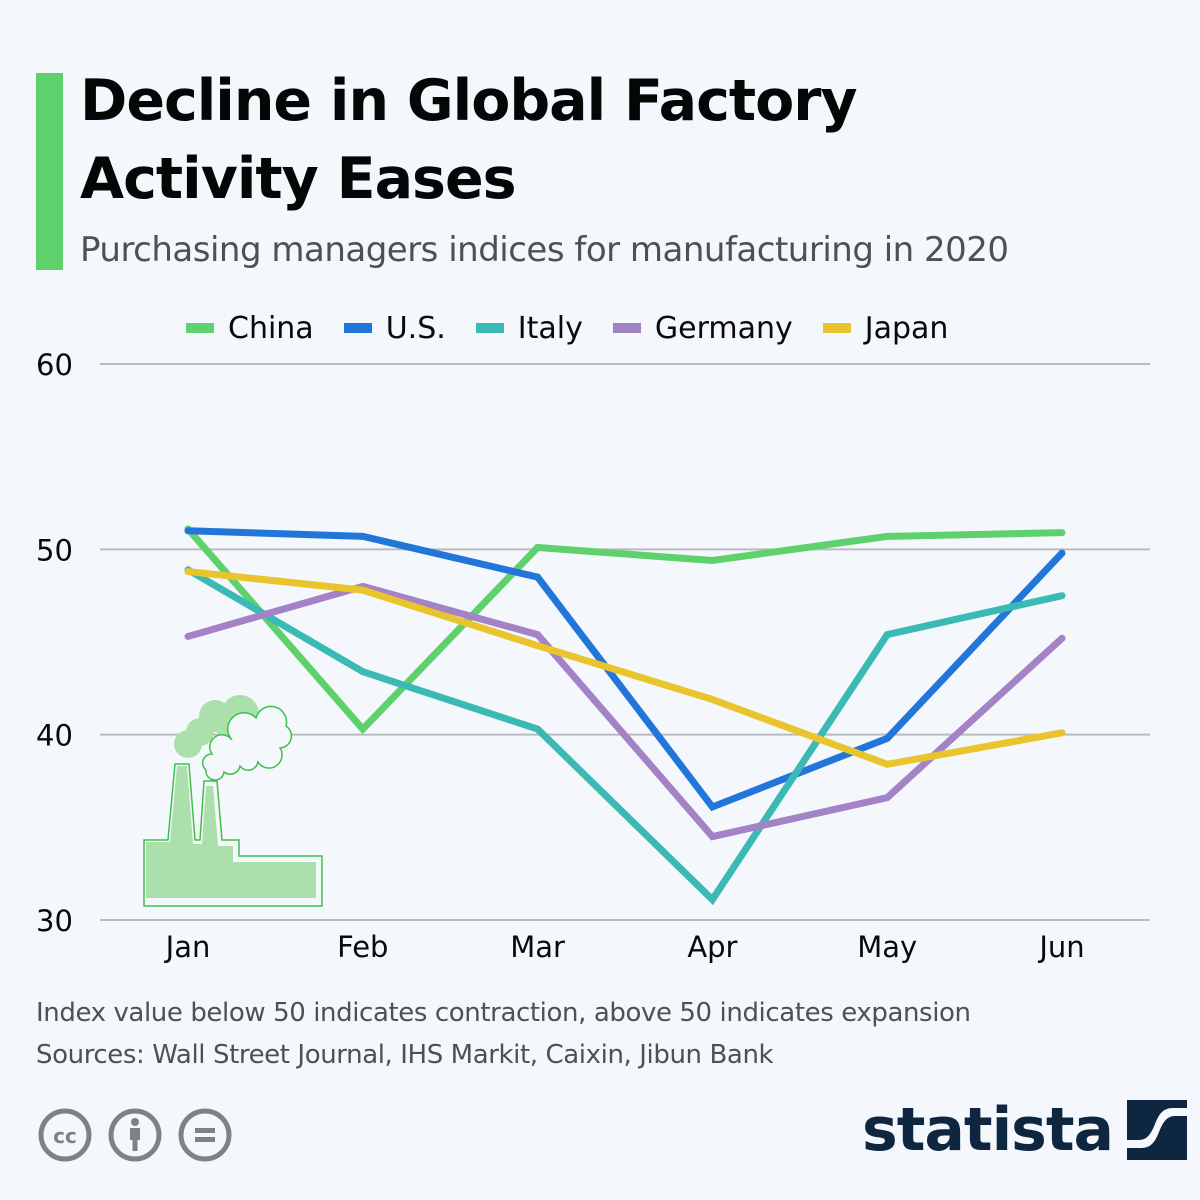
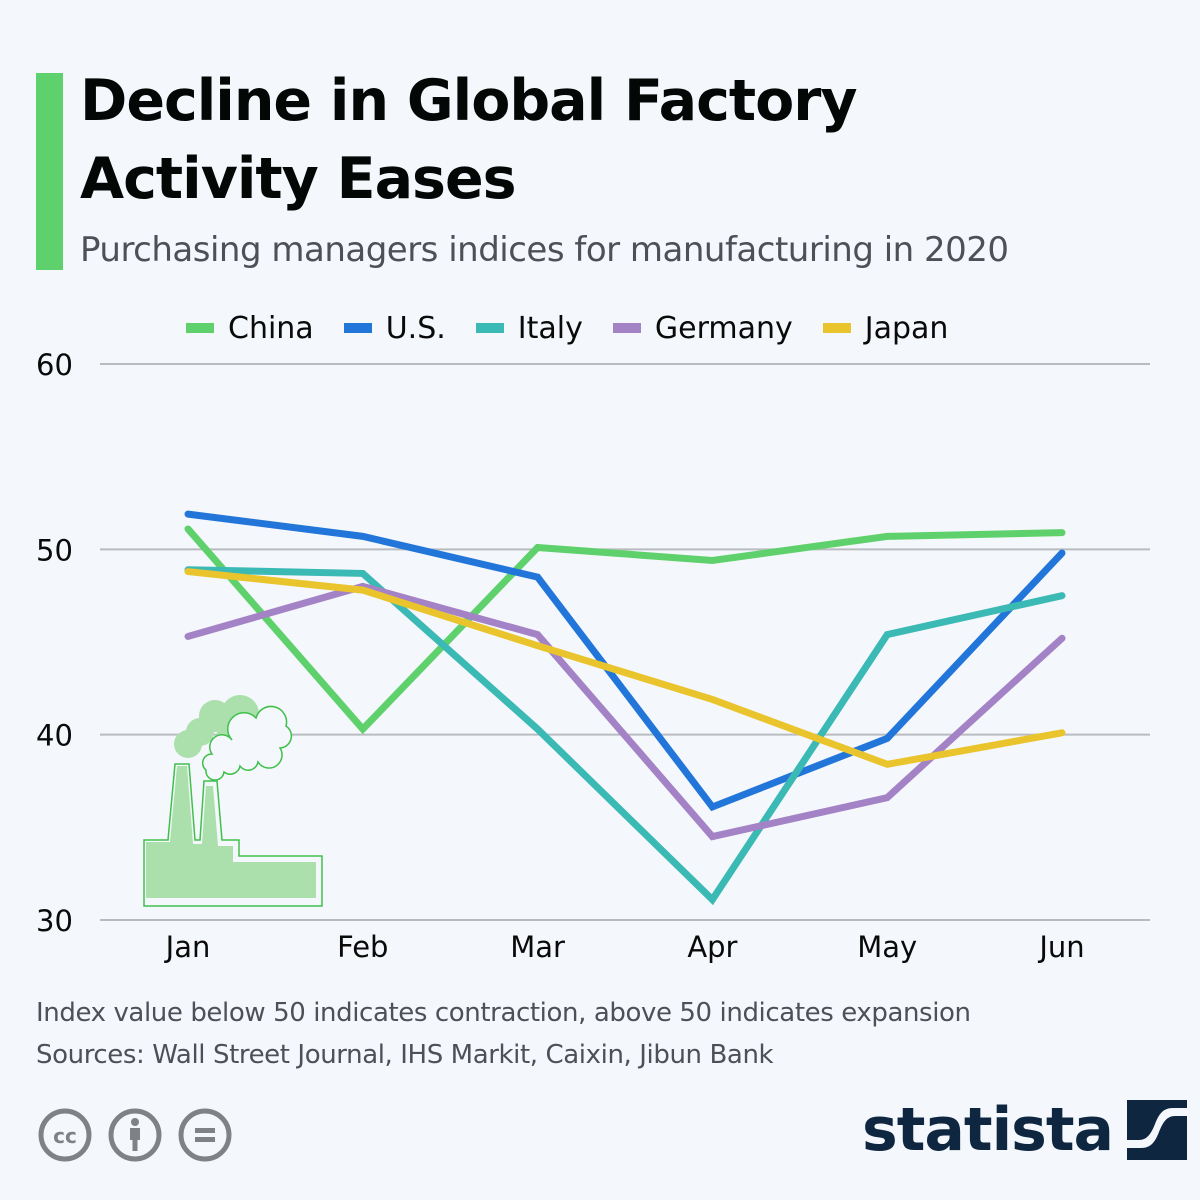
U.S./Jan: 51.0 -> 51.9
Italy/Feb: 43.4 -> 48.7
